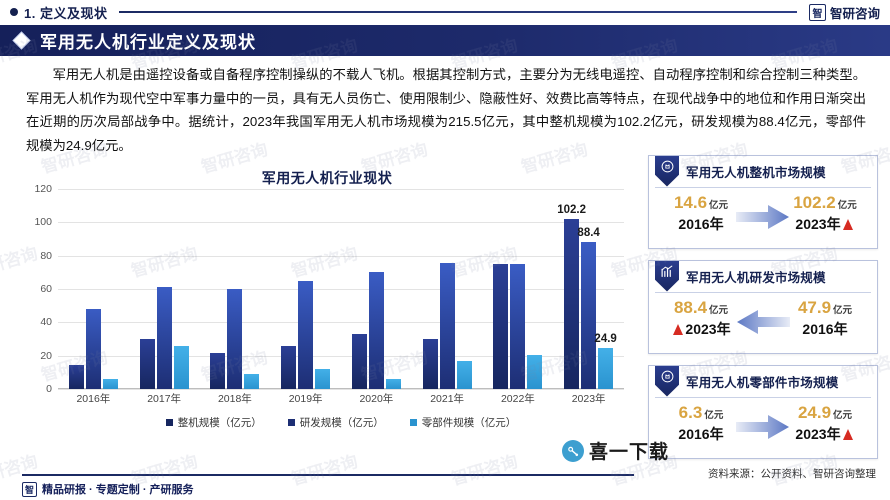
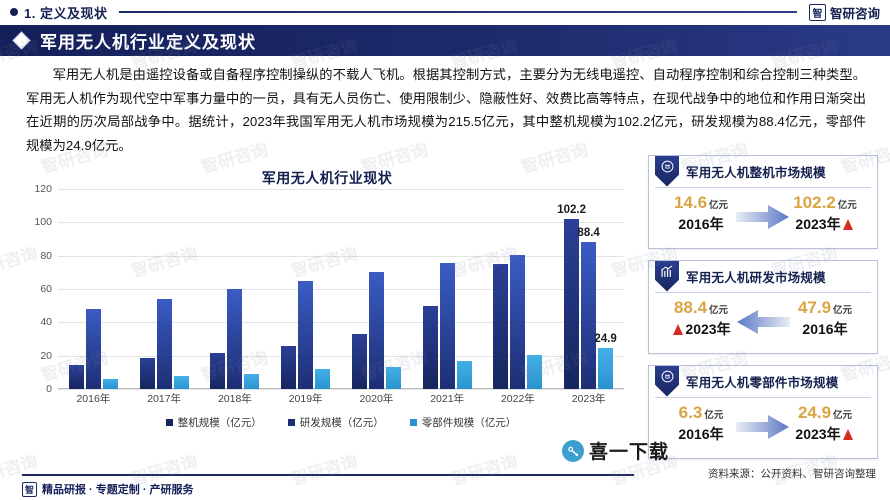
整机规模（亿元）/2017年: 30 -> 19
研发规模（亿元）/2017年: 61 -> 54
零部件规模（亿元）/2017年: 26 -> 8
零部件规模（亿元）/2020年: 6 -> 13
整机规模（亿元）/2021年: 30 -> 50
研发规模（亿元）/2022年: 75 -> 81
